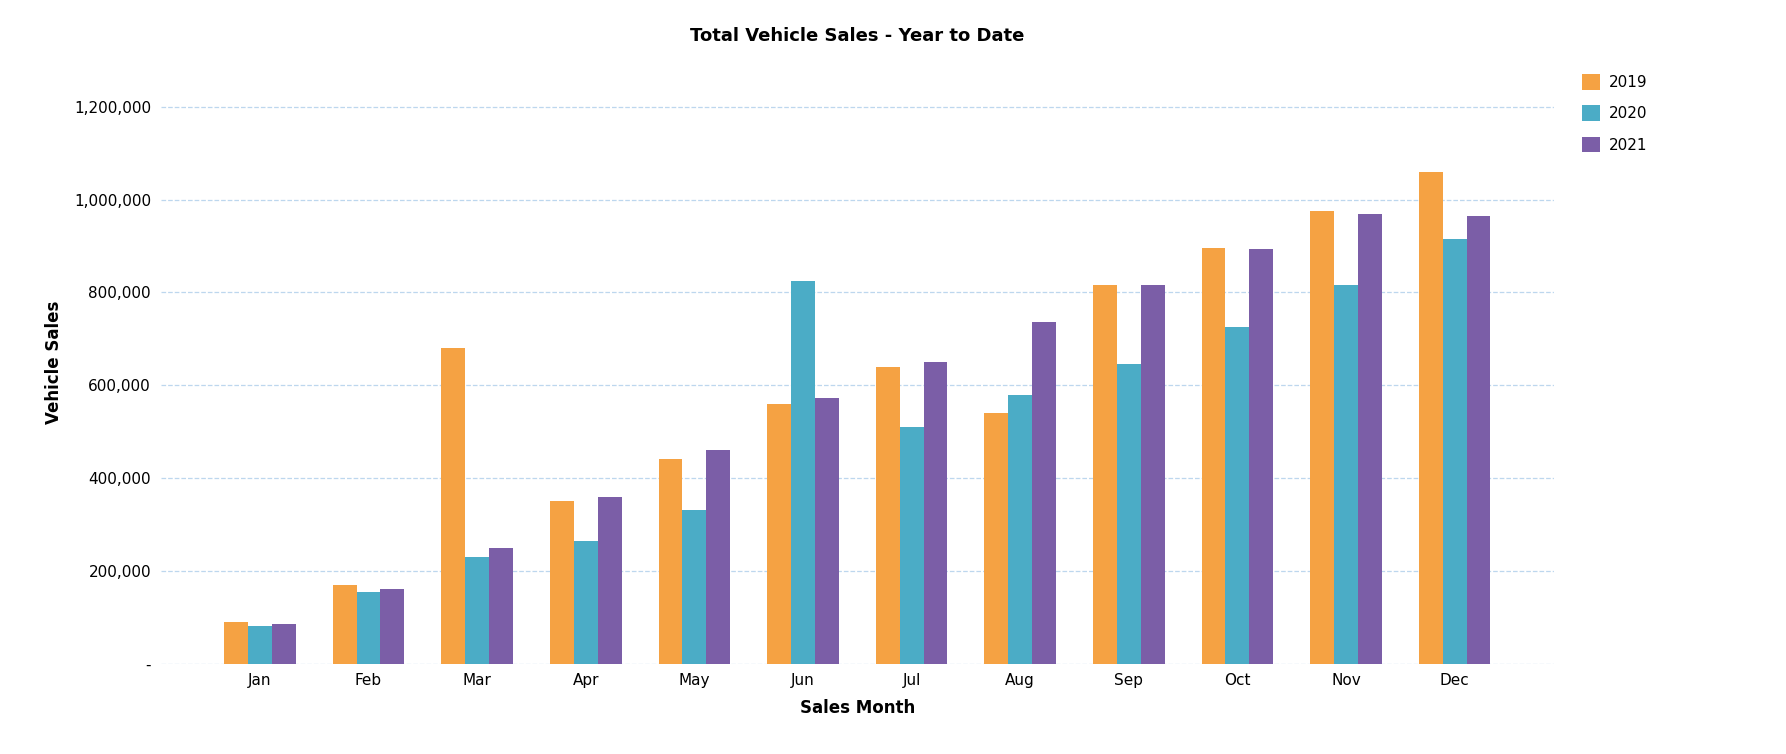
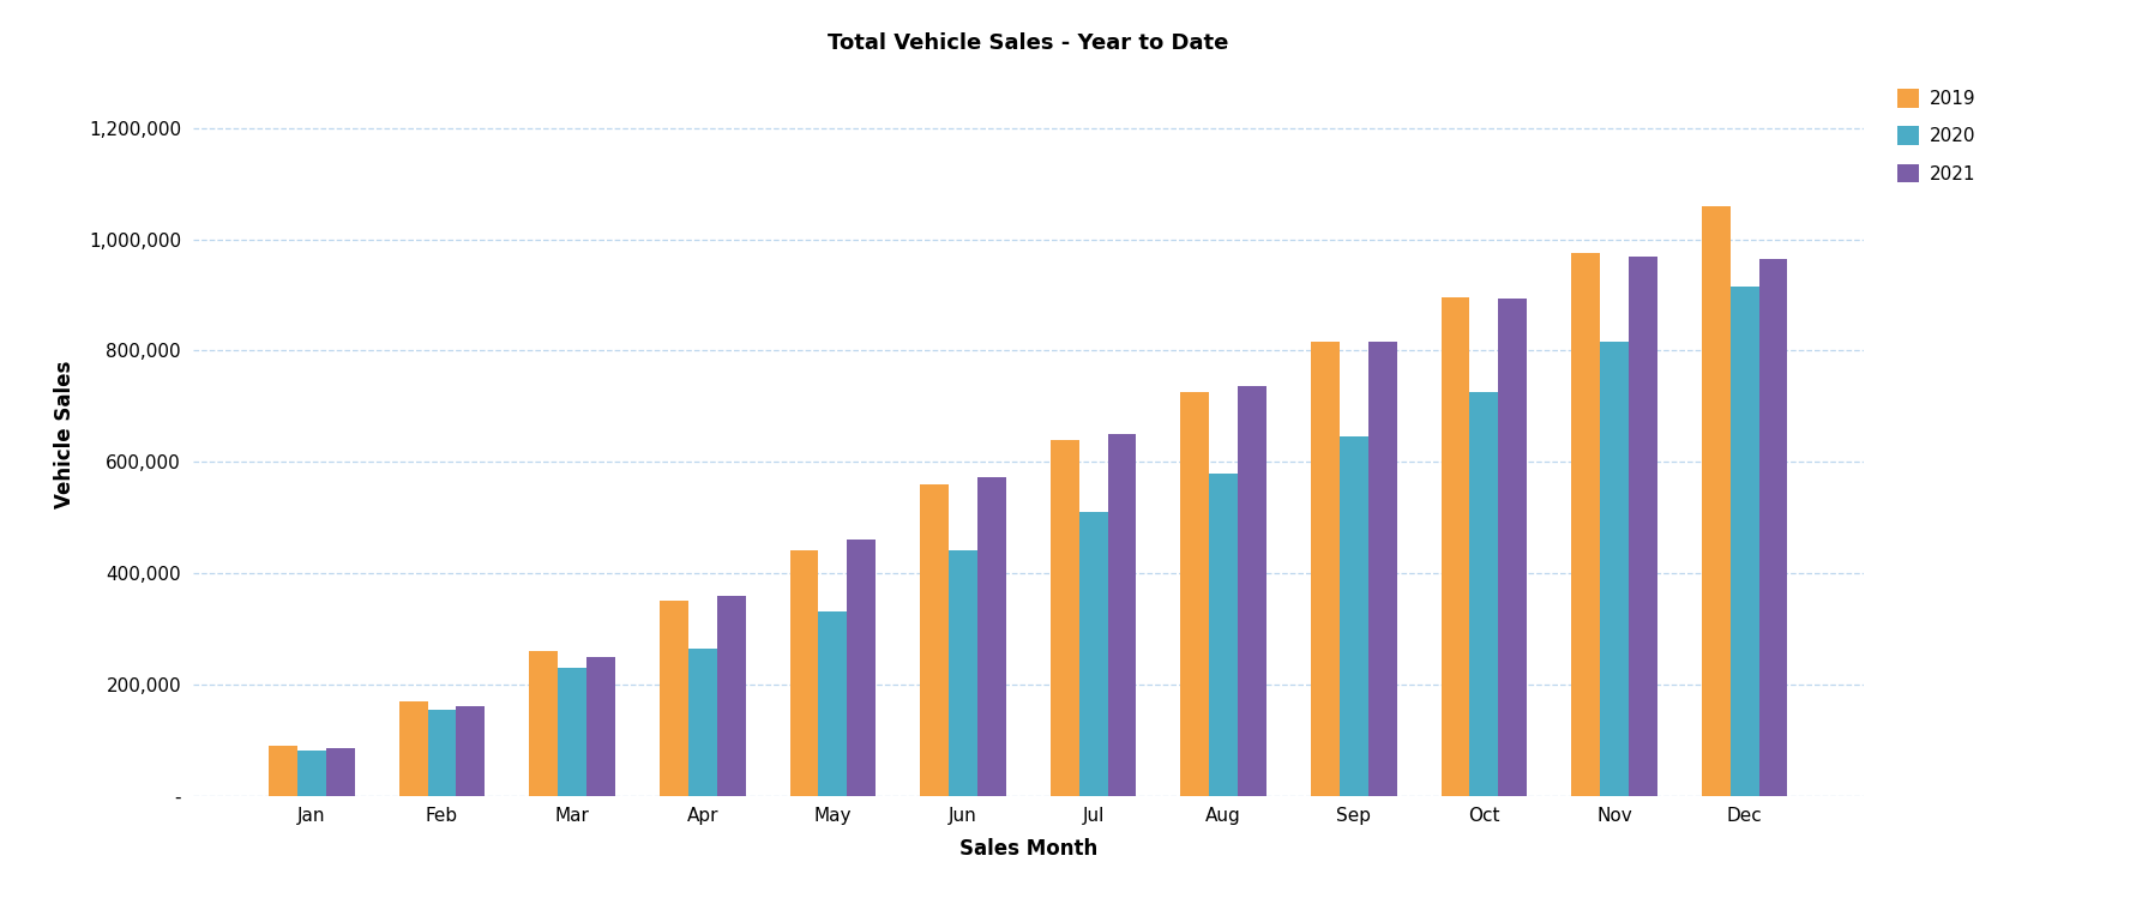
2019/Mar: 680,000 -> 260,000
2020/Jun: 825,000 -> 440,000
2019/Aug: 540,000 -> 725,000
